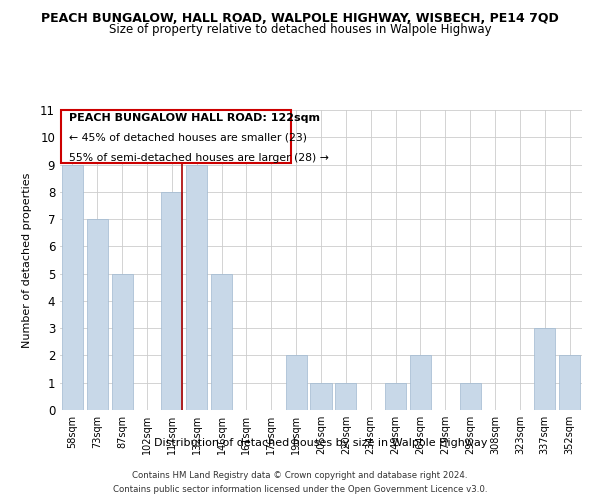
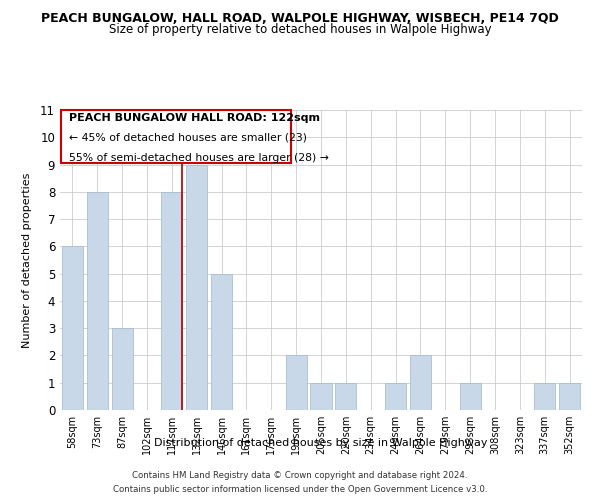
58sqm: 9 -> 6
73sqm: 7 -> 8
87sqm: 5 -> 3
337sqm: 3 -> 1
352sqm: 2 -> 1
